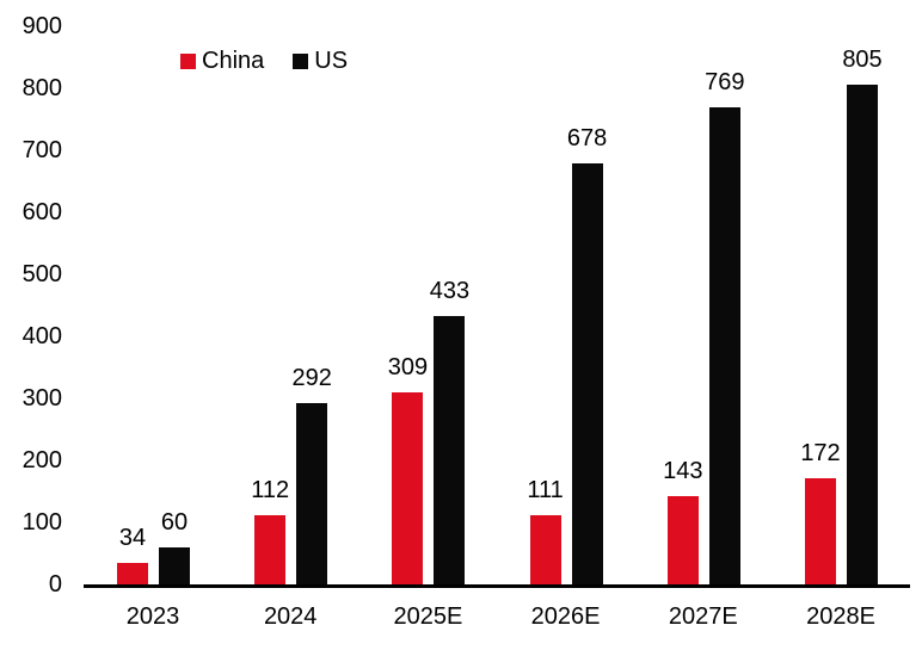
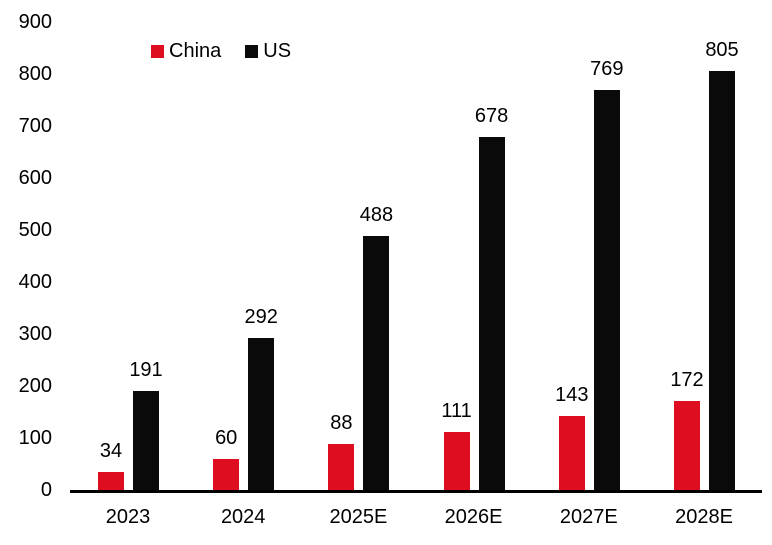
US/2023: 60 -> 191
China/2024: 112 -> 60
China/2025E: 309 -> 88
US/2025E: 433 -> 488
